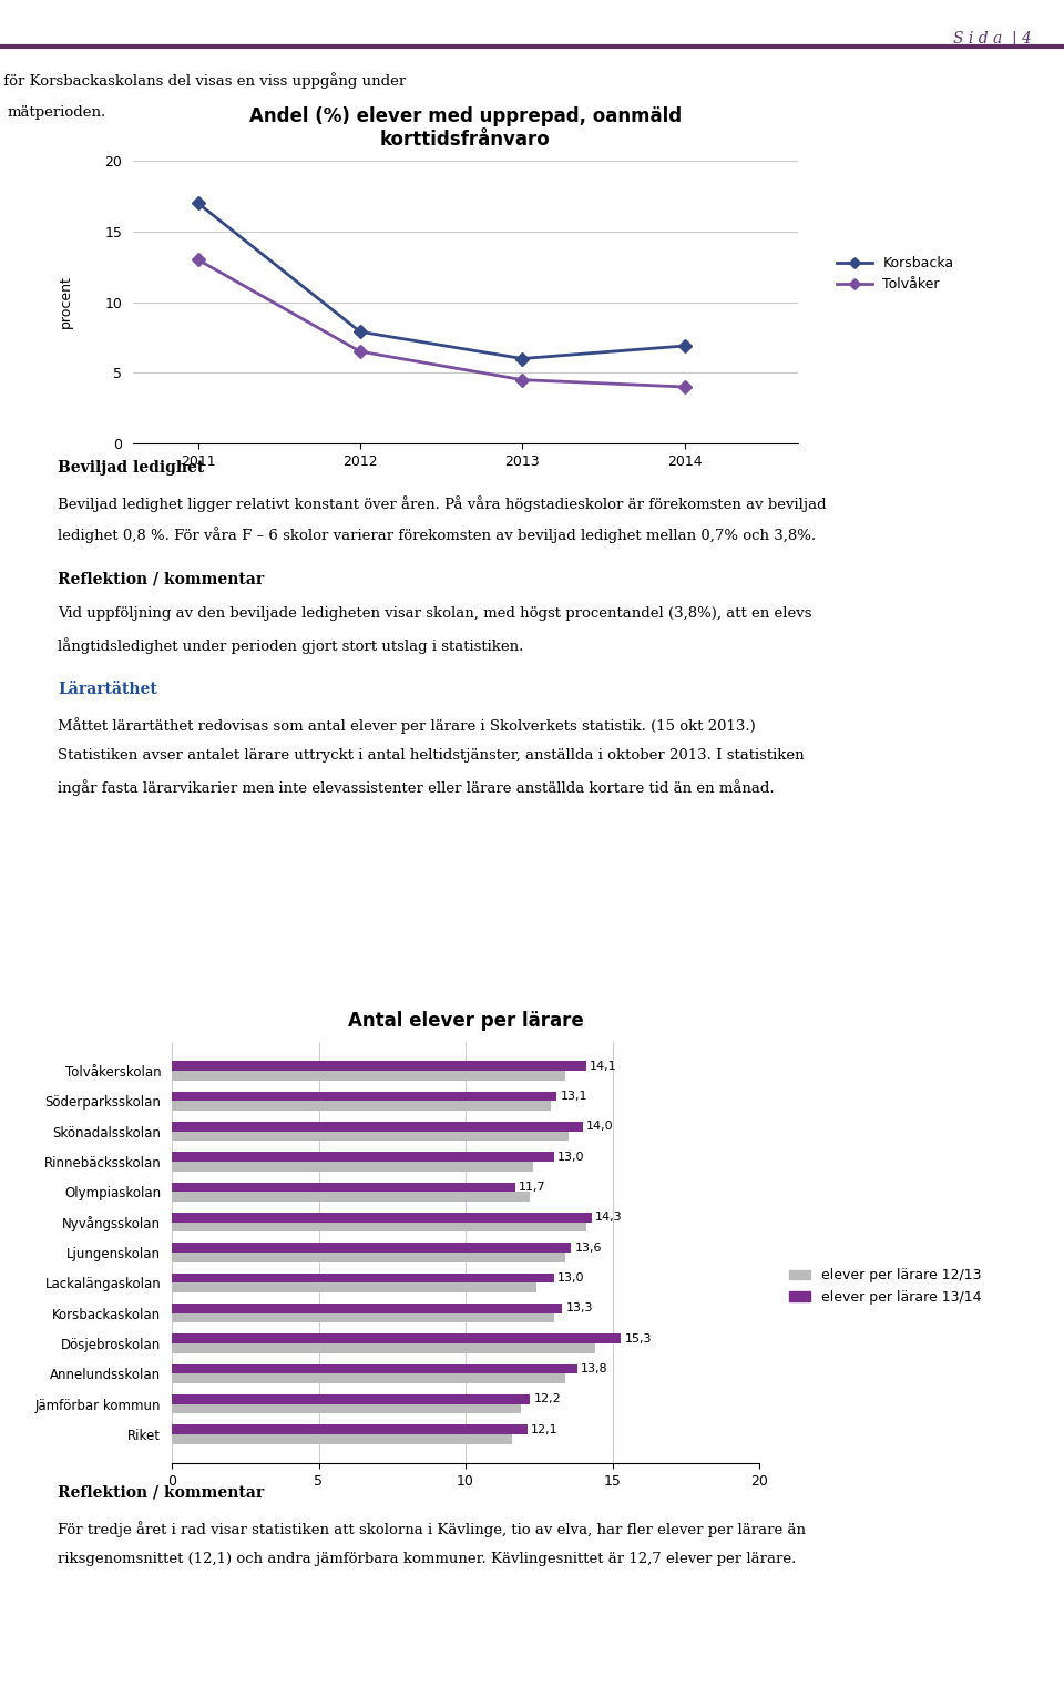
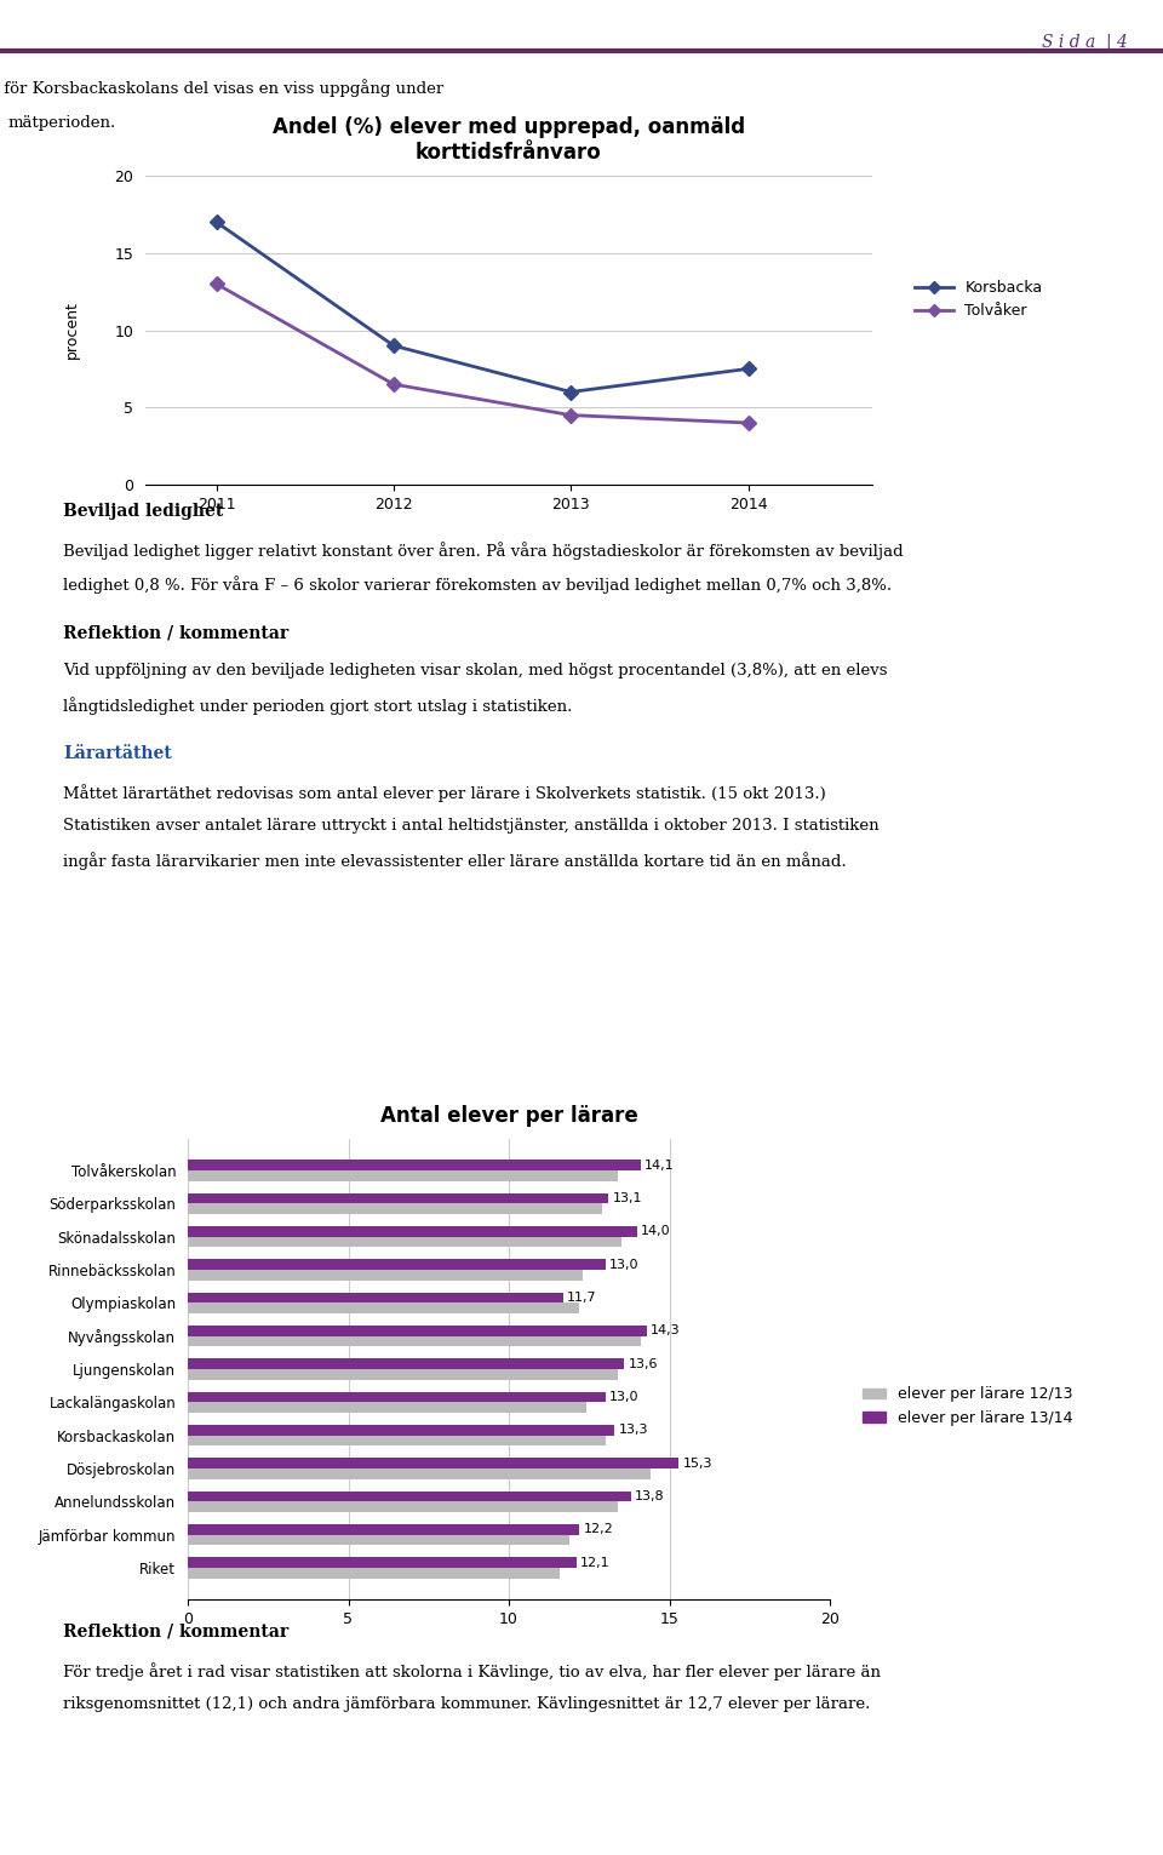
Andel (%) elever med upprepad, oanmäld korttidsfrånvaro/Korsbacka/2012: 7.9 -> 9.0
Andel (%) elever med upprepad, oanmäld korttidsfrånvaro/Korsbacka/2014: 6.9 -> 7.5
